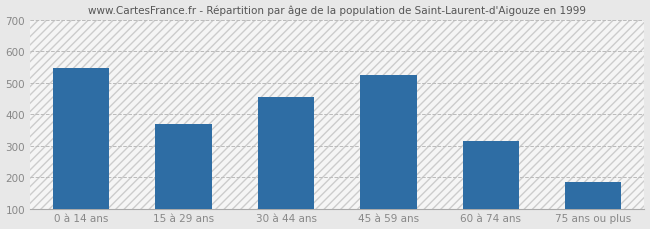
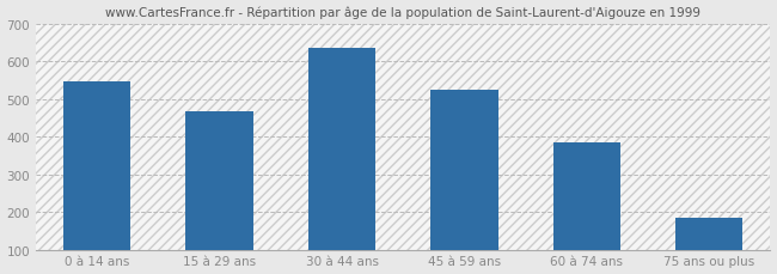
15 à 29 ans: 370 -> 468
30 à 44 ans: 455 -> 635
60 à 74 ans: 315 -> 384
